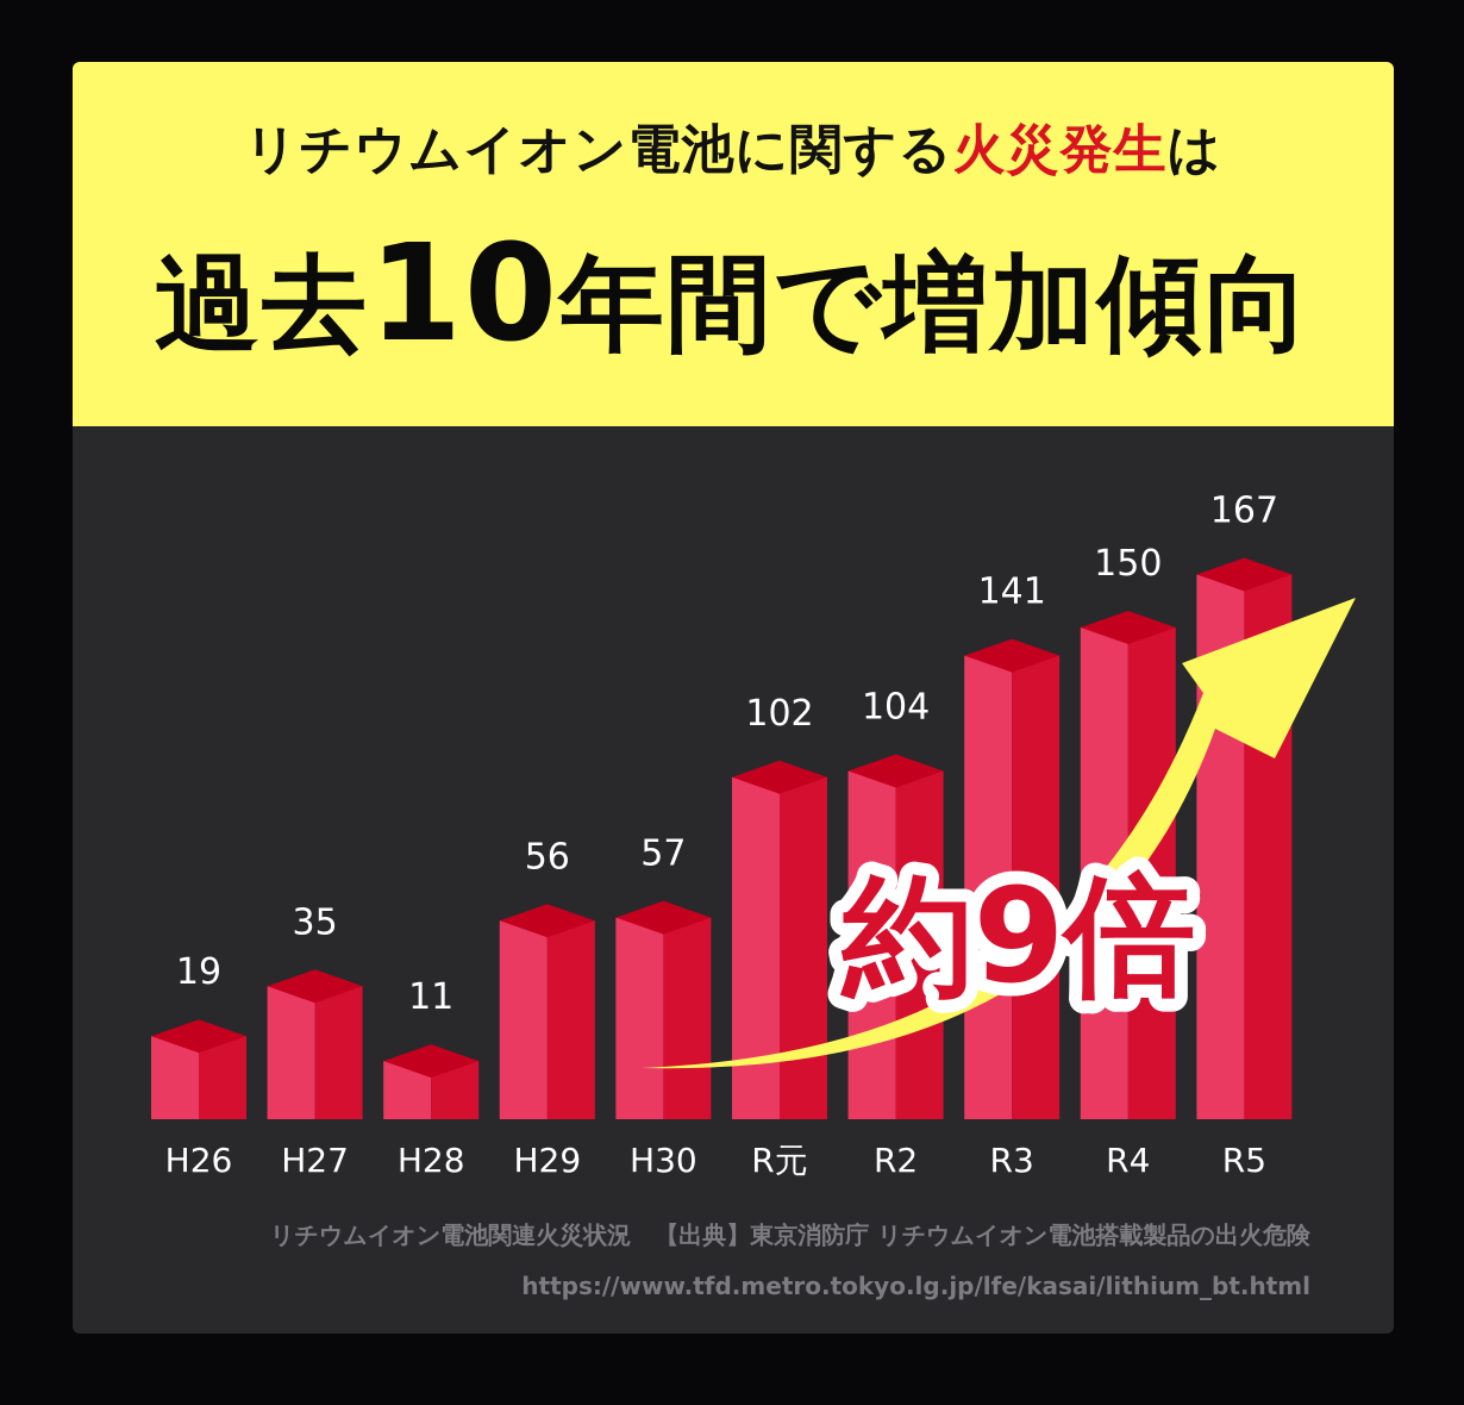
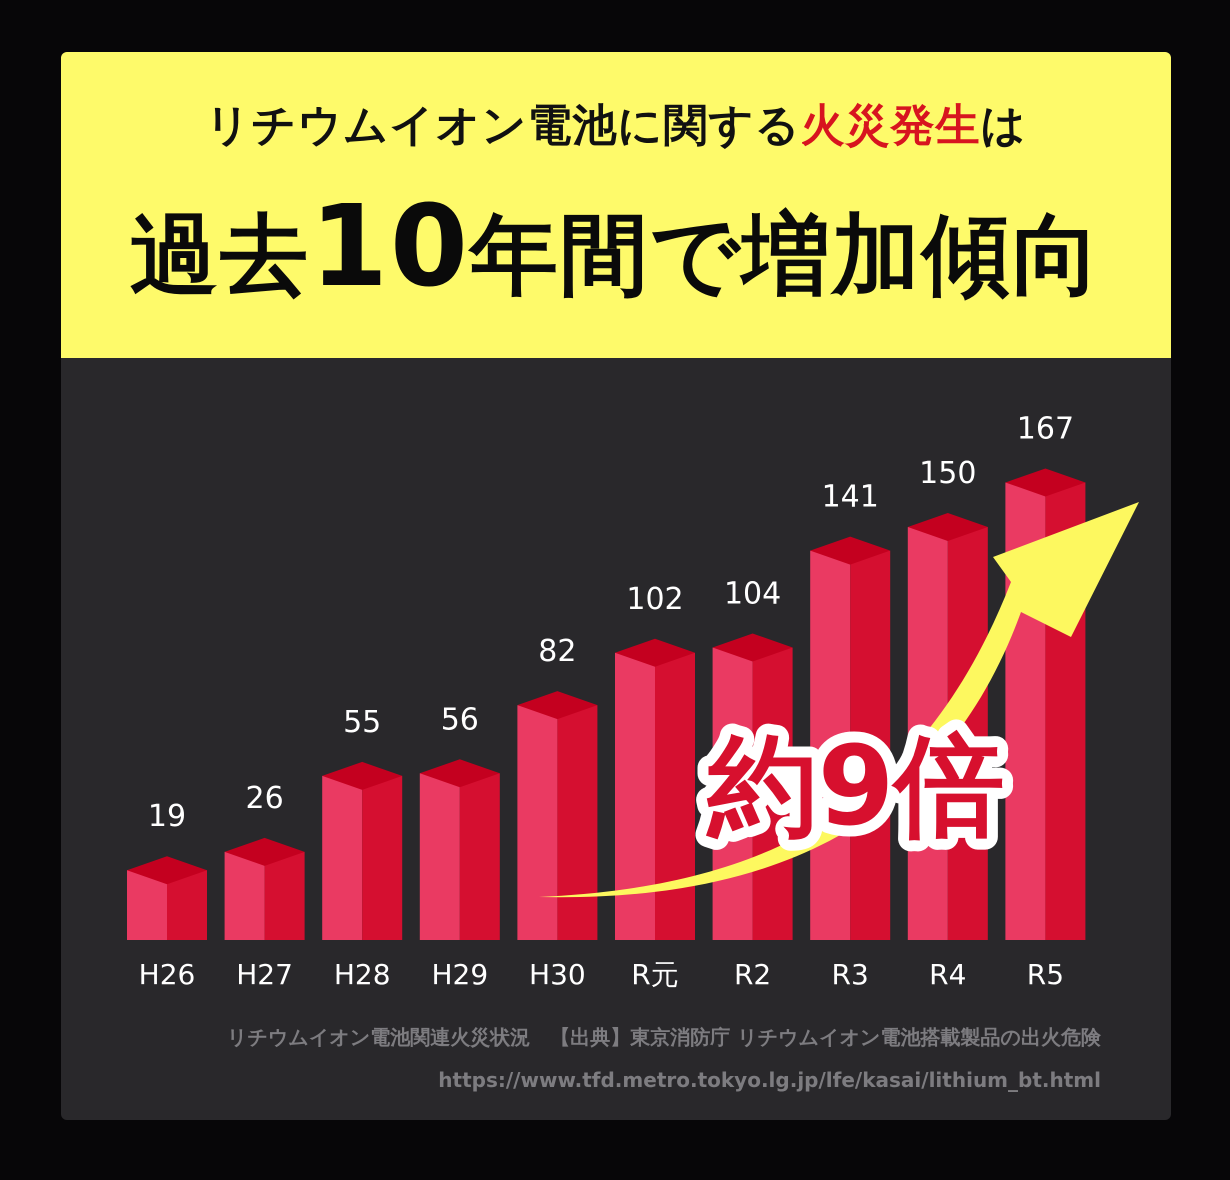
H27: 35 -> 26
H28: 11 -> 55
H30: 57 -> 82
